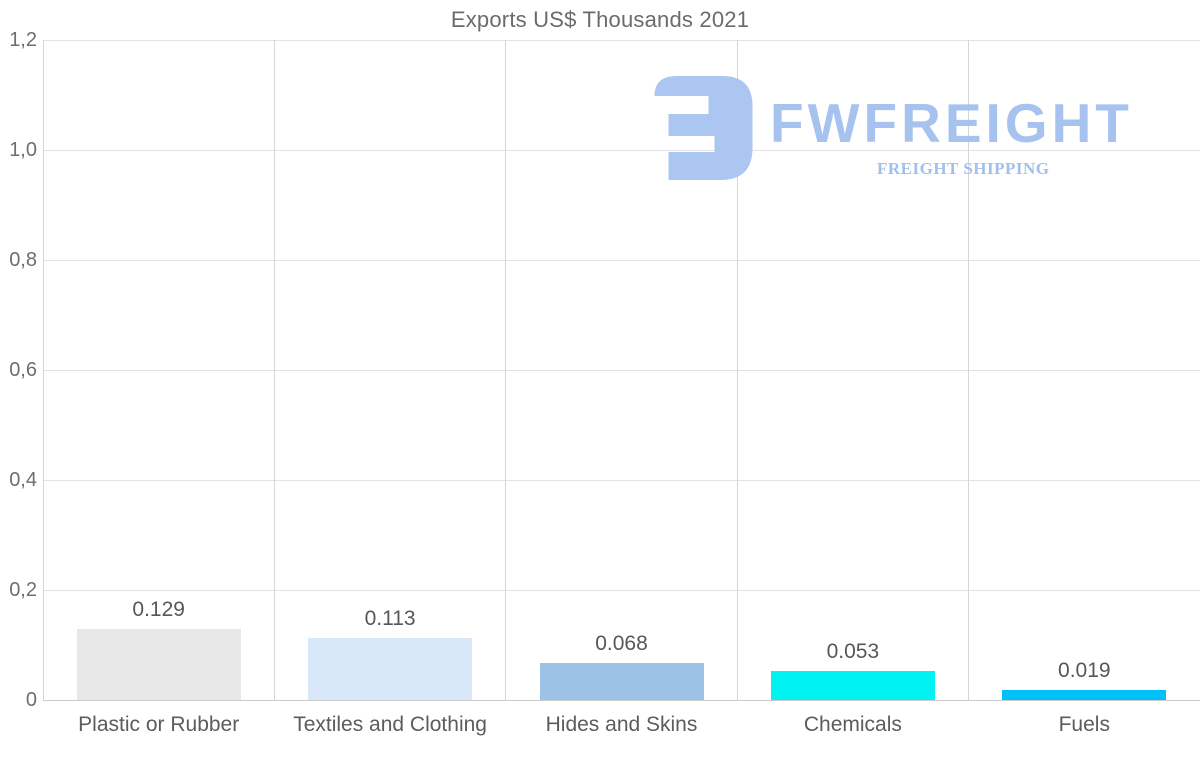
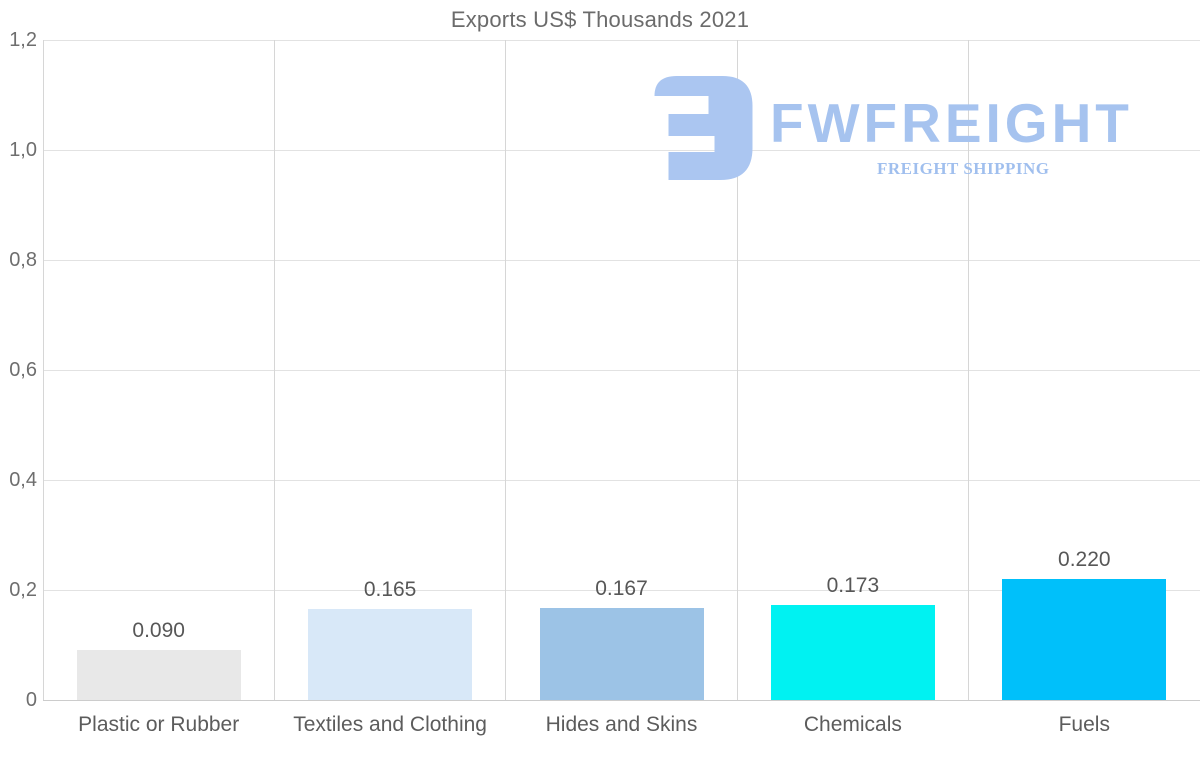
Plastic or Rubber: 0.129 -> 0.090
Textiles and Clothing: 0.113 -> 0.165
Hides and Skins: 0.068 -> 0.167
Chemicals: 0.053 -> 0.173
Fuels: 0.019 -> 0.220
